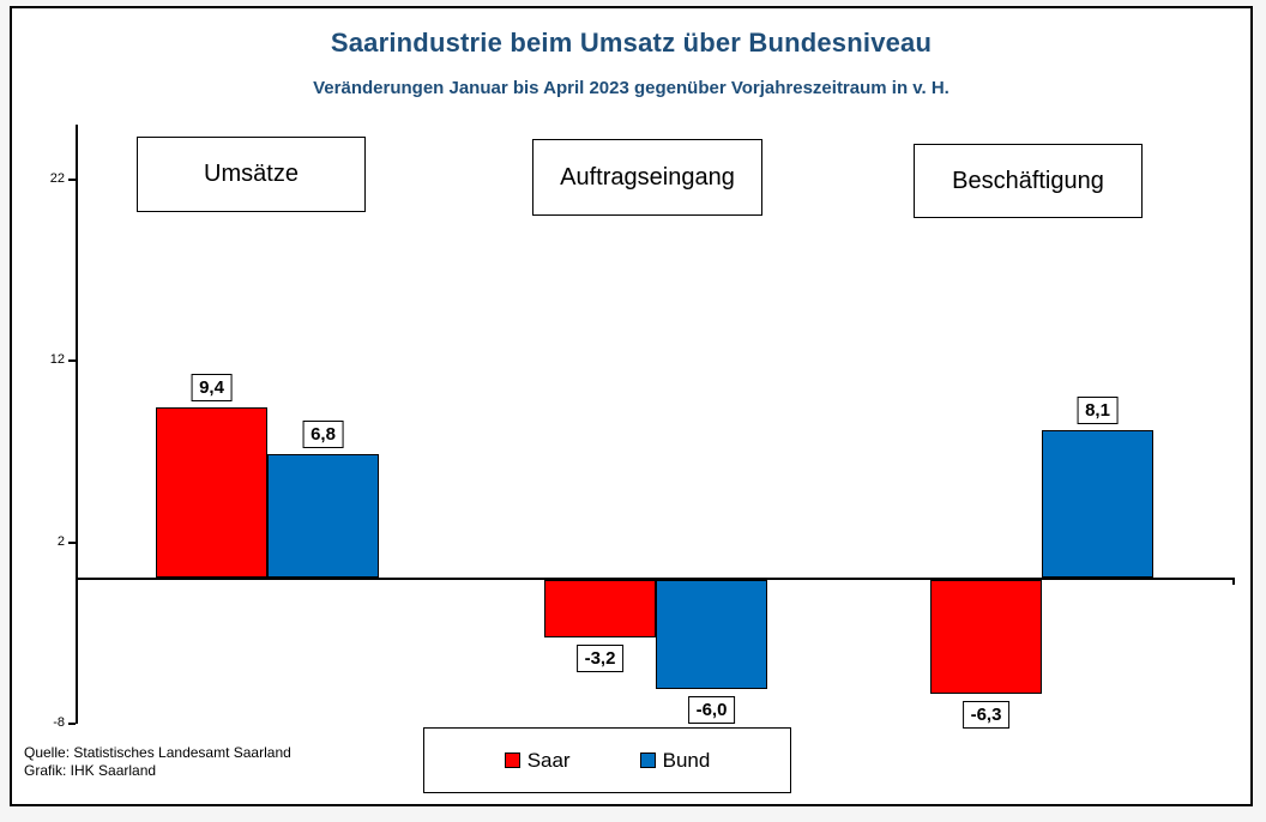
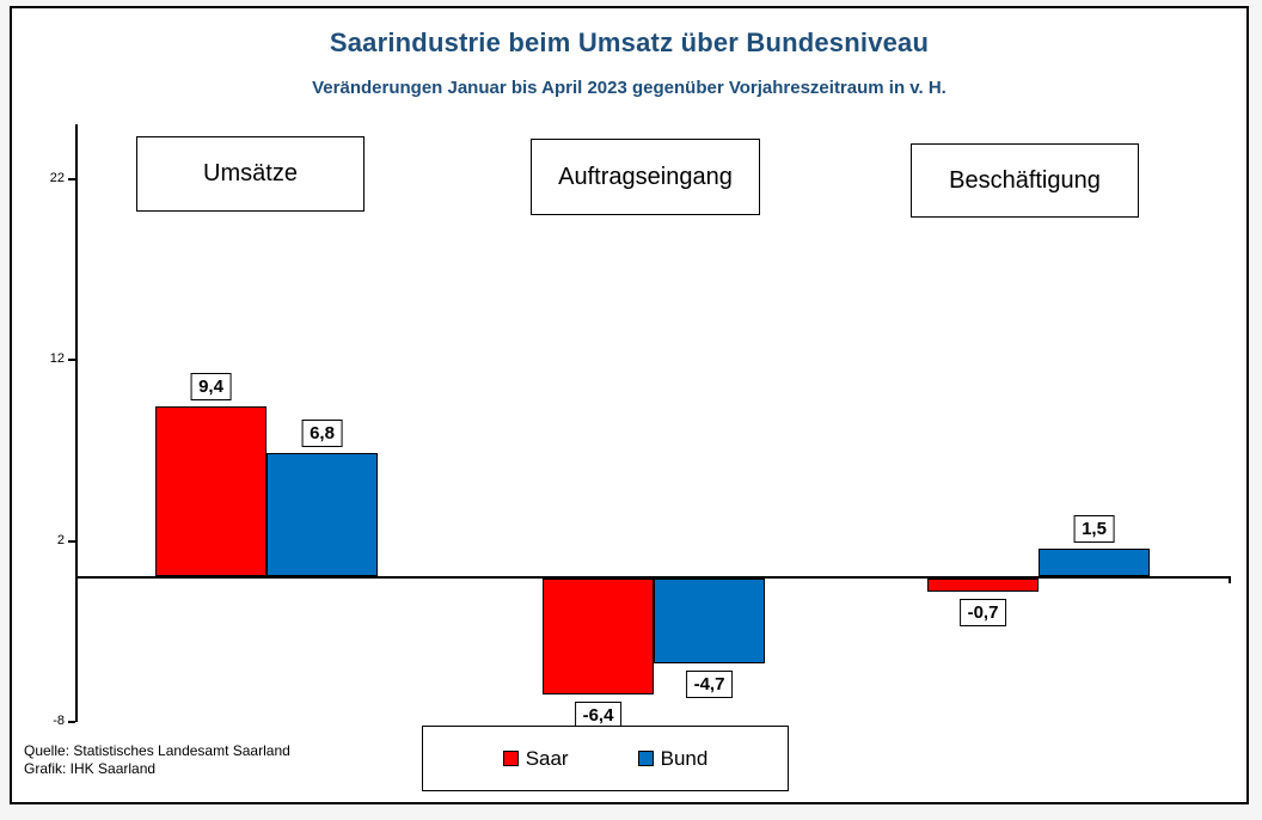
Saar/Auftragseingang: -3,2 -> -6,4
Bund/Auftragseingang: -6,0 -> -4,7
Saar/Beschäftigung: -6,3 -> -0,7
Bund/Beschäftigung: 8,1 -> 1,5
